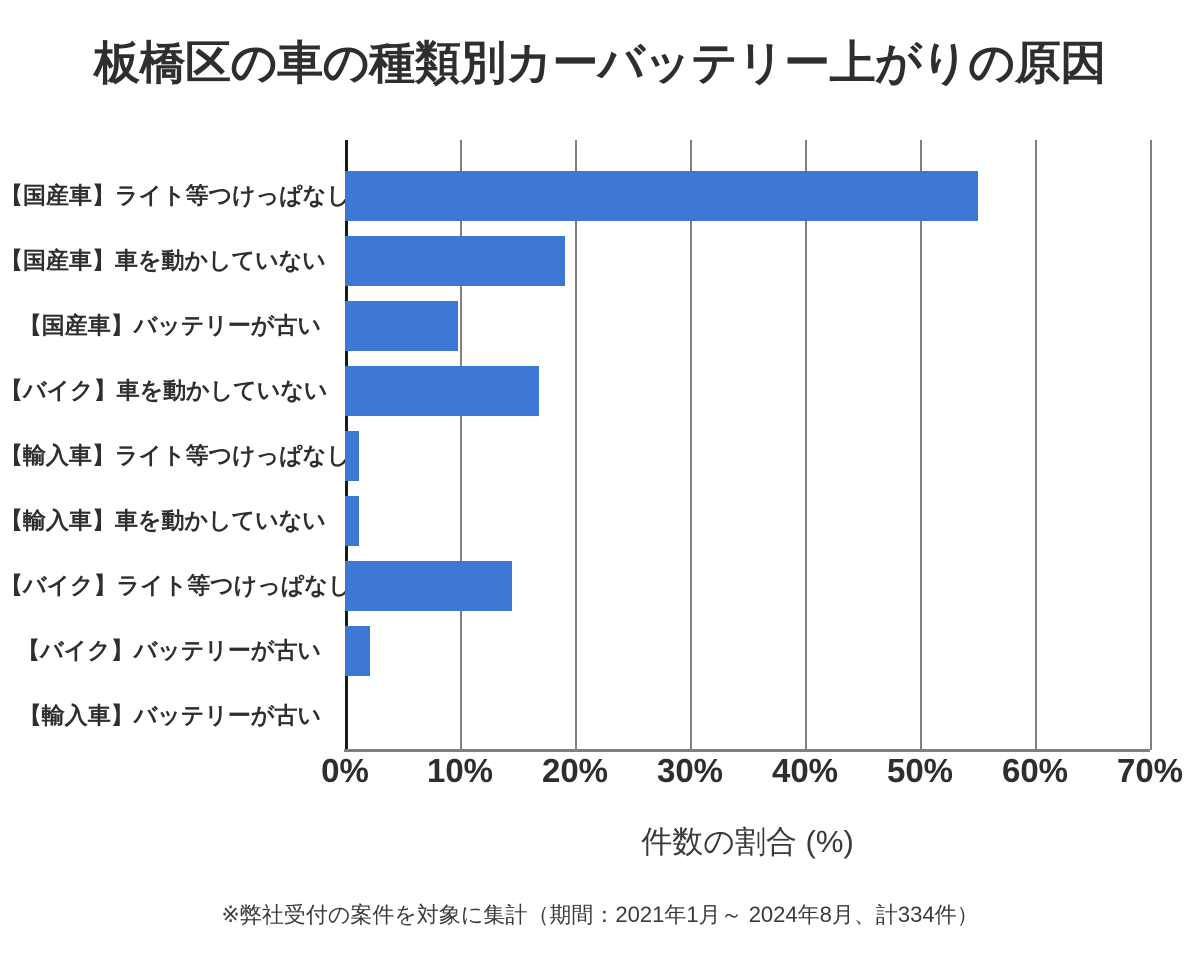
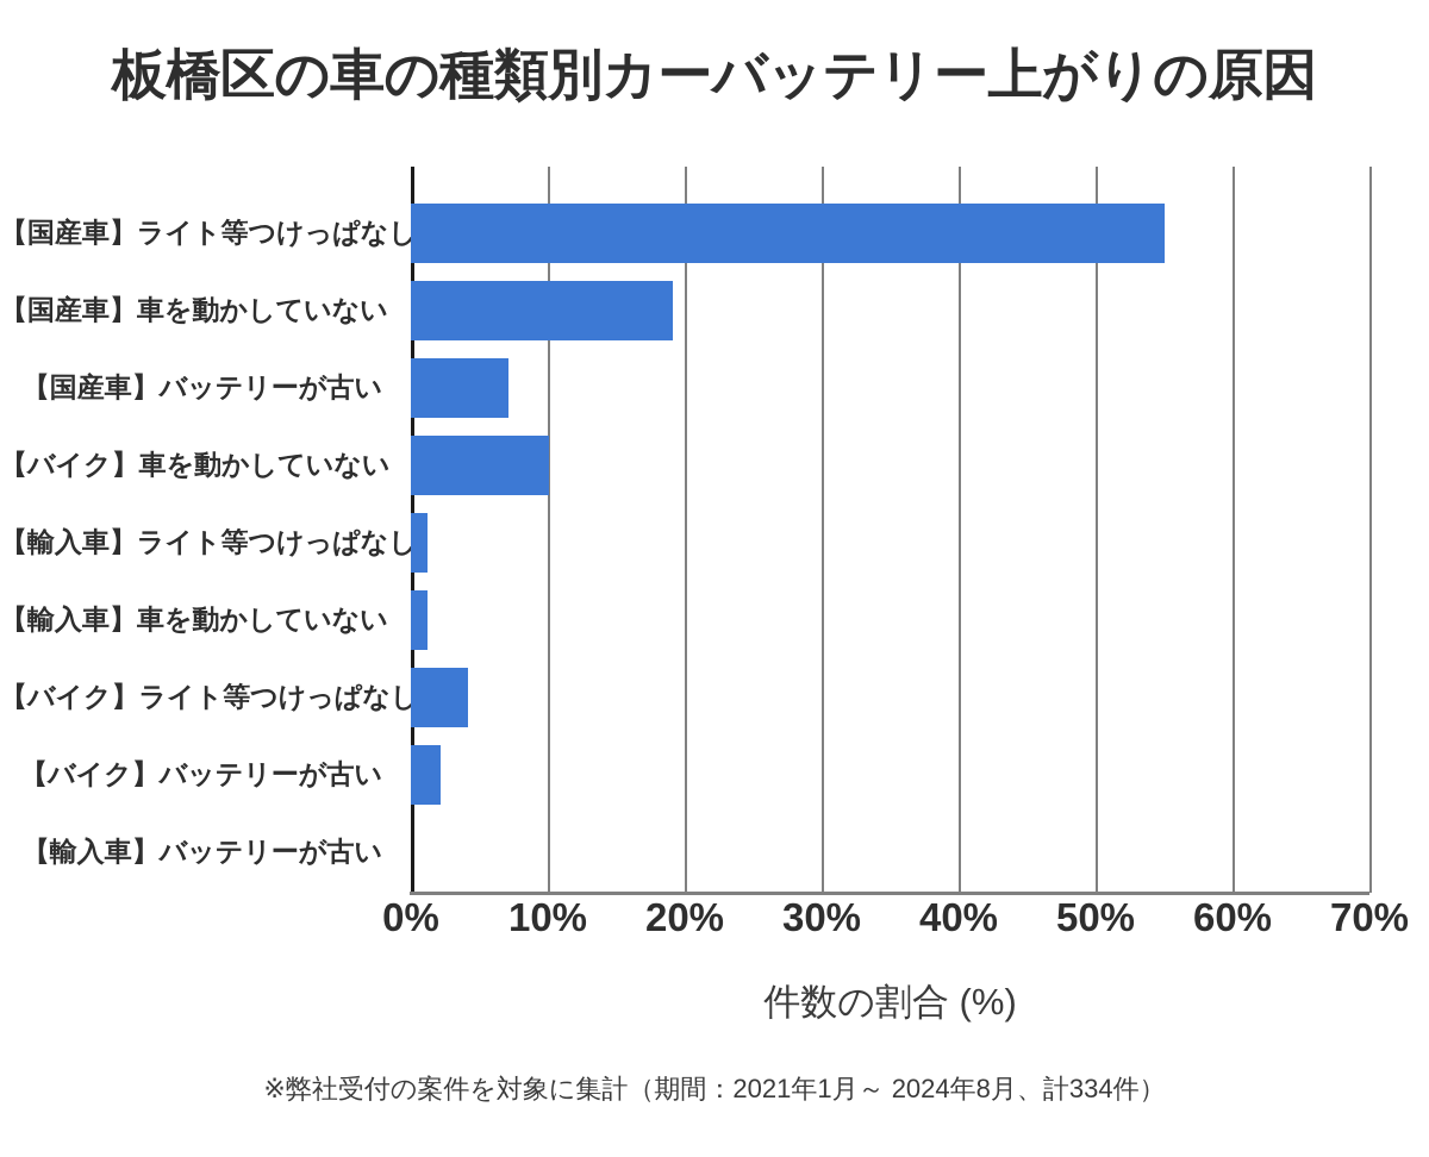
【国産車】バッテリーが古い: 9.8% -> 7.1%
【バイク】車を動かしていない: 16.9% -> 10.1%
【バイク】ライト等つけっぱなし: 14.5% -> 4.2%
